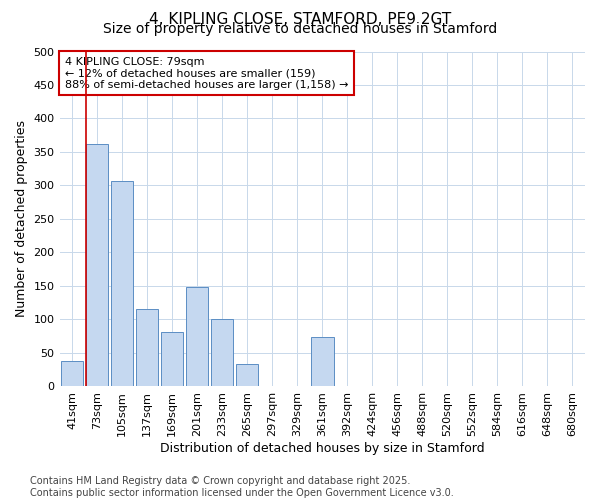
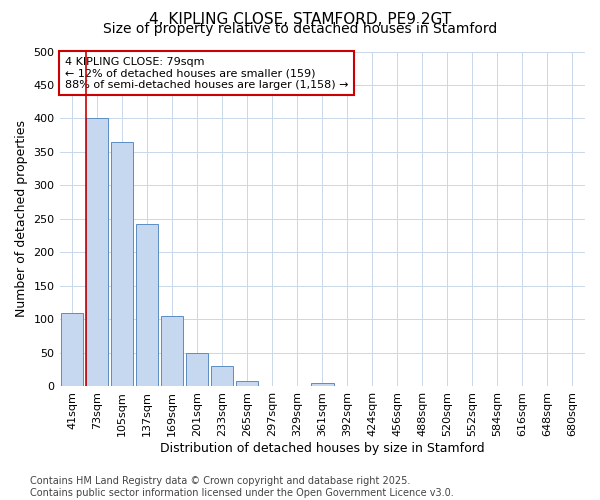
41sqm: 38 -> 110
73sqm: 362 -> 400
105sqm: 306 -> 365
137sqm: 116 -> 243
169sqm: 82 -> 105
201sqm: 148 -> 50
233sqm: 100 -> 30
265sqm: 34 -> 8
361sqm: 74 -> 5
